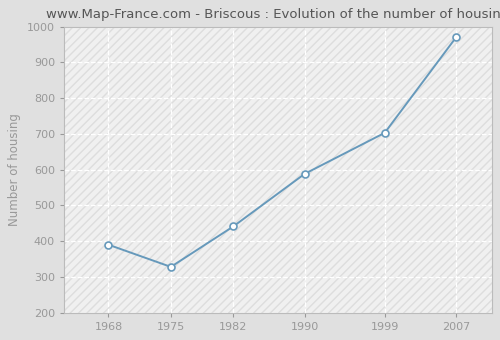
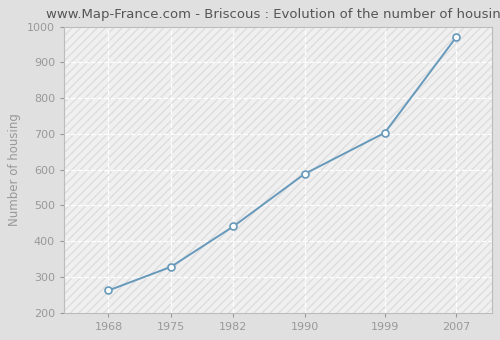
1968: 390 -> 262
